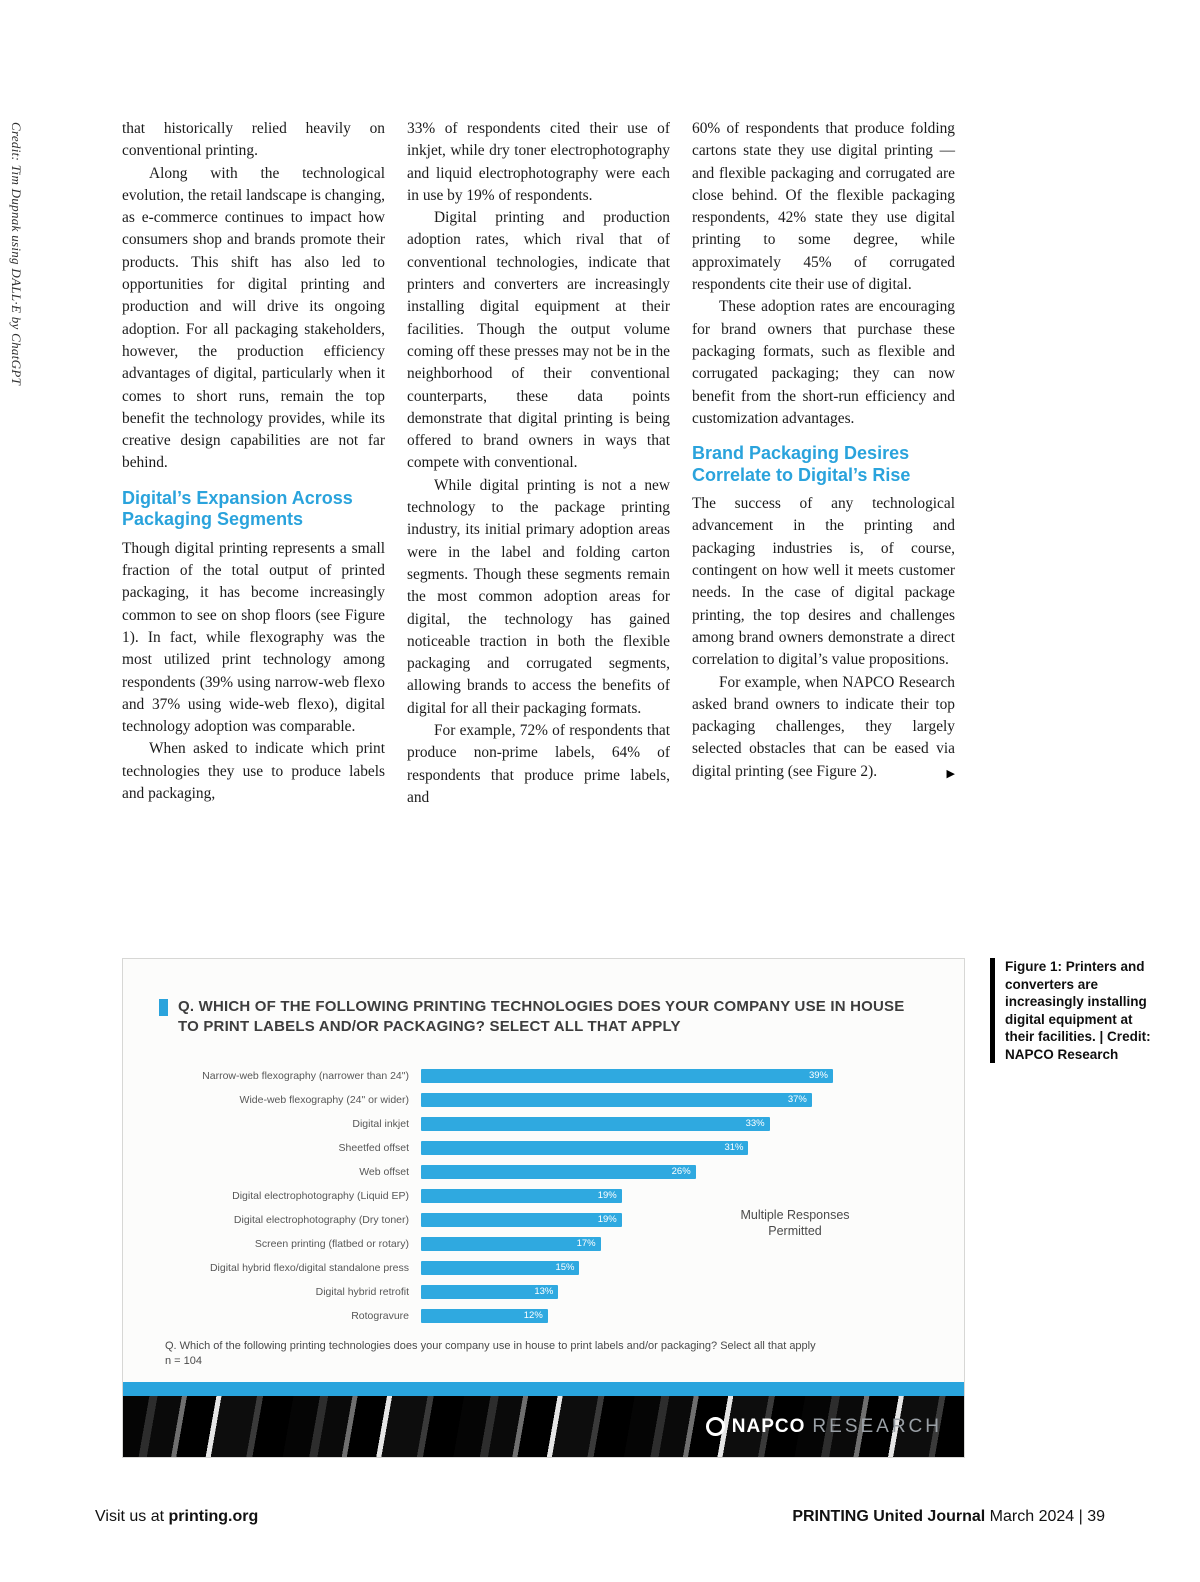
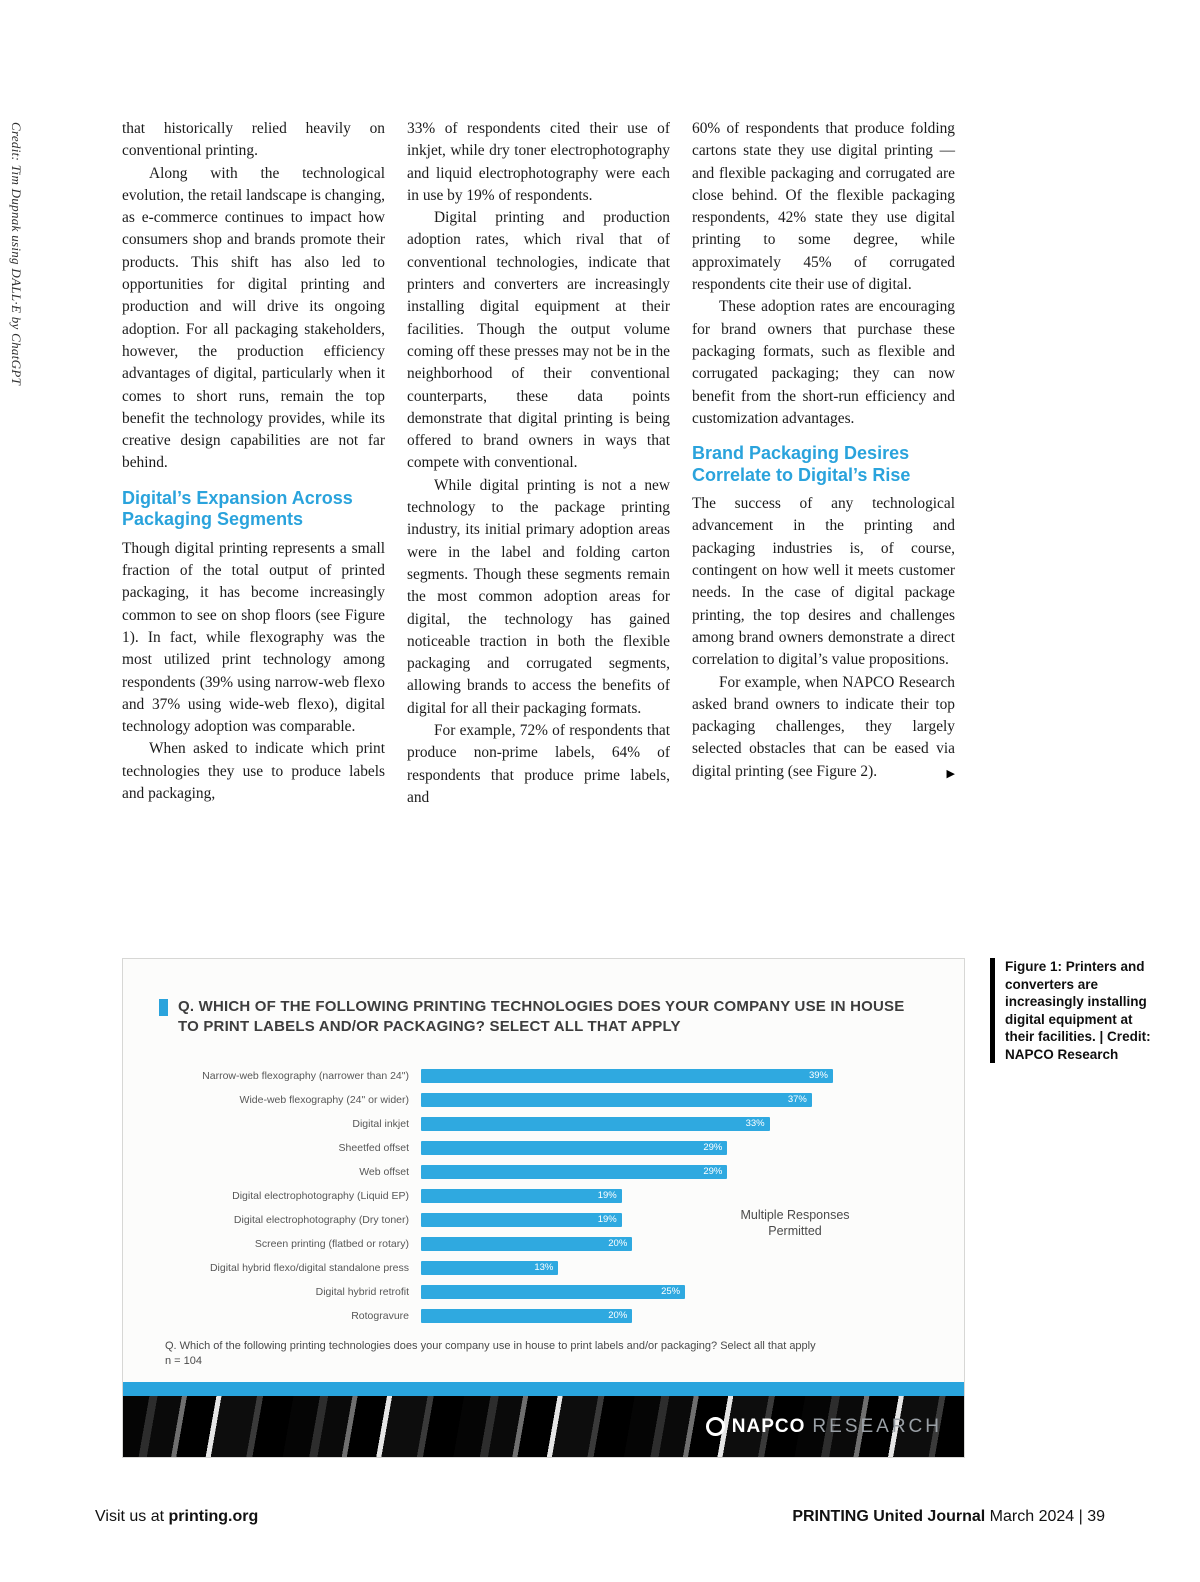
Sheetfed offset: 31% -> 29%
Web offset: 26% -> 29%
Screen printing (flatbed or rotary): 17% -> 20%
Digital hybrid flexo/digital standalone press: 15% -> 13%
Digital hybrid retrofit: 13% -> 25%
Rotogravure: 12% -> 20%
